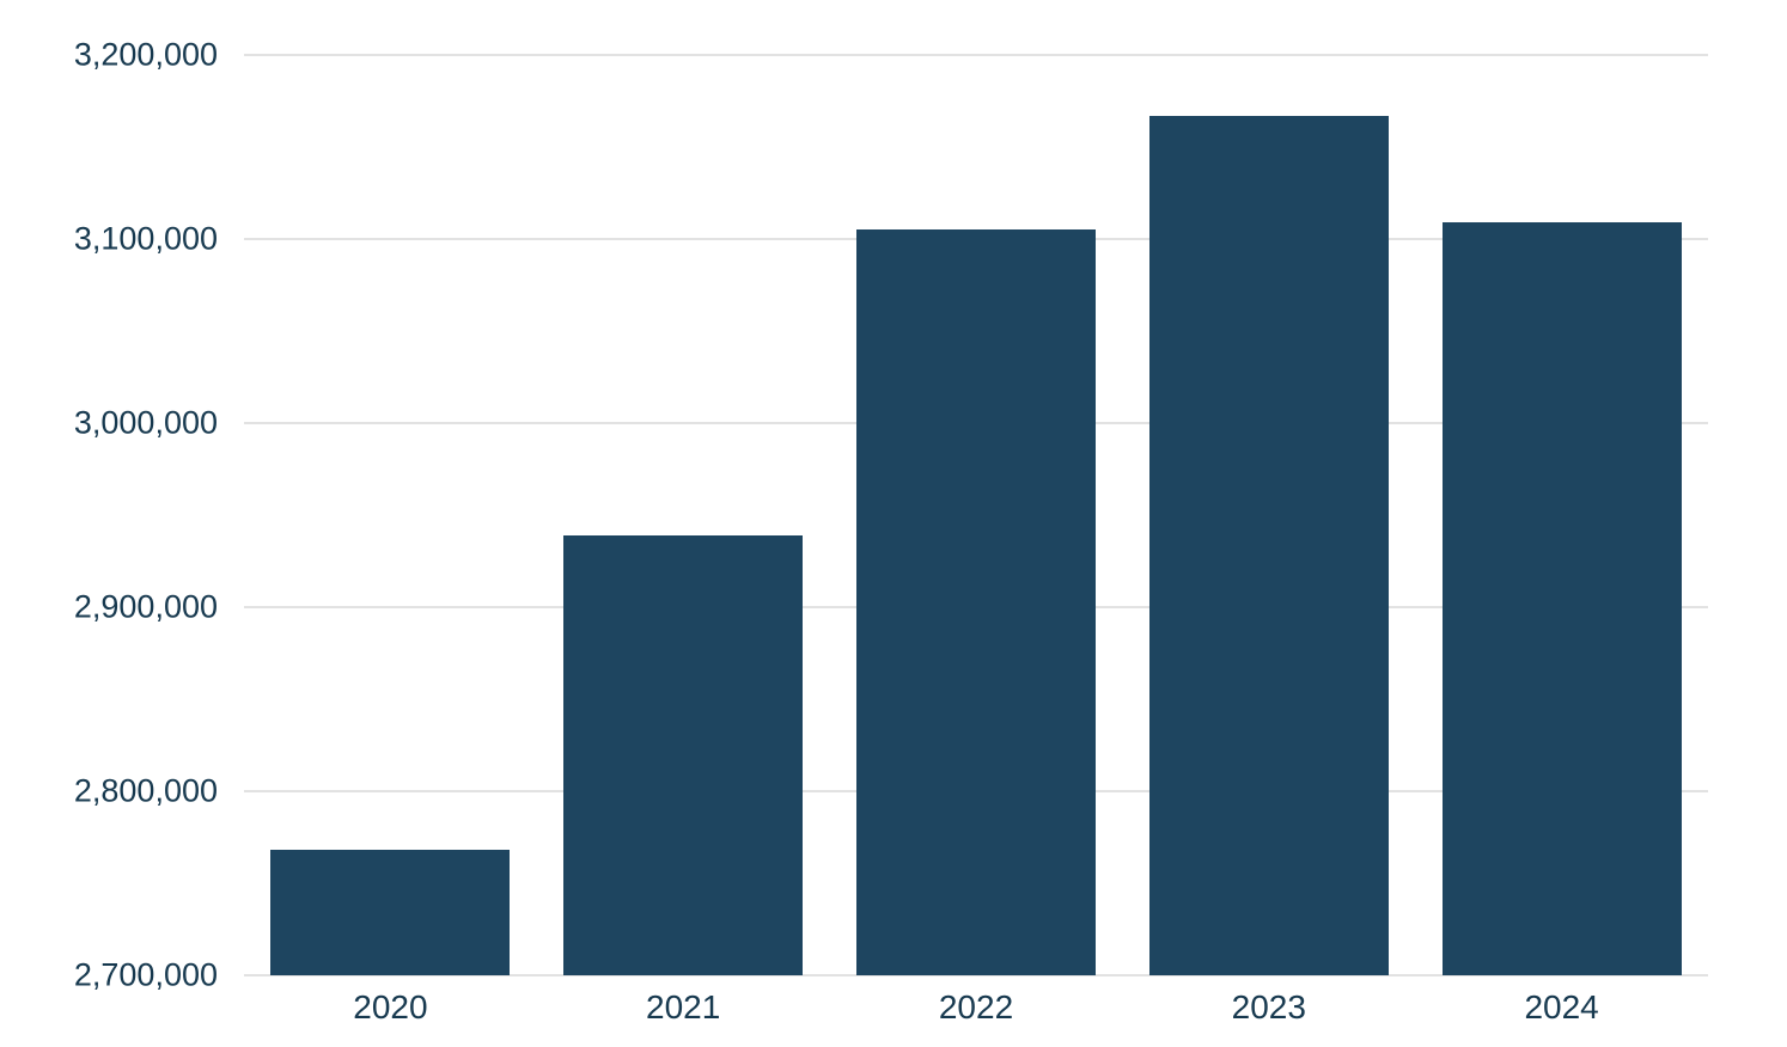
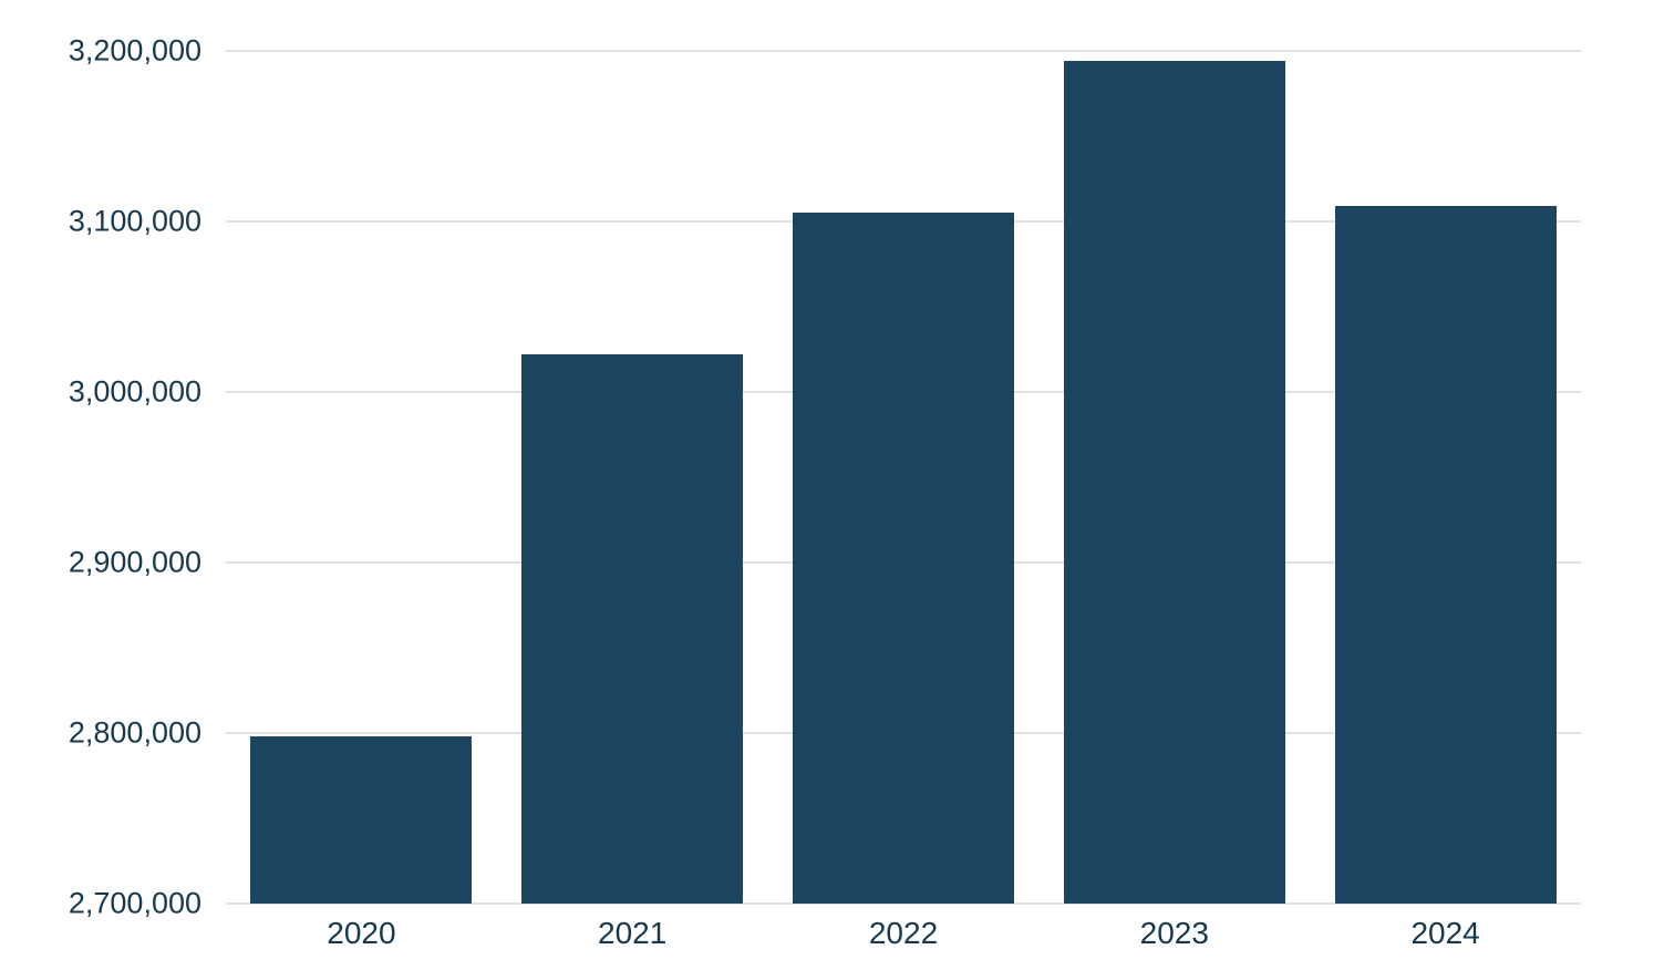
2020: 2768000 -> 2798000
2021: 2939000 -> 3022000
2023: 3167000 -> 3194000
